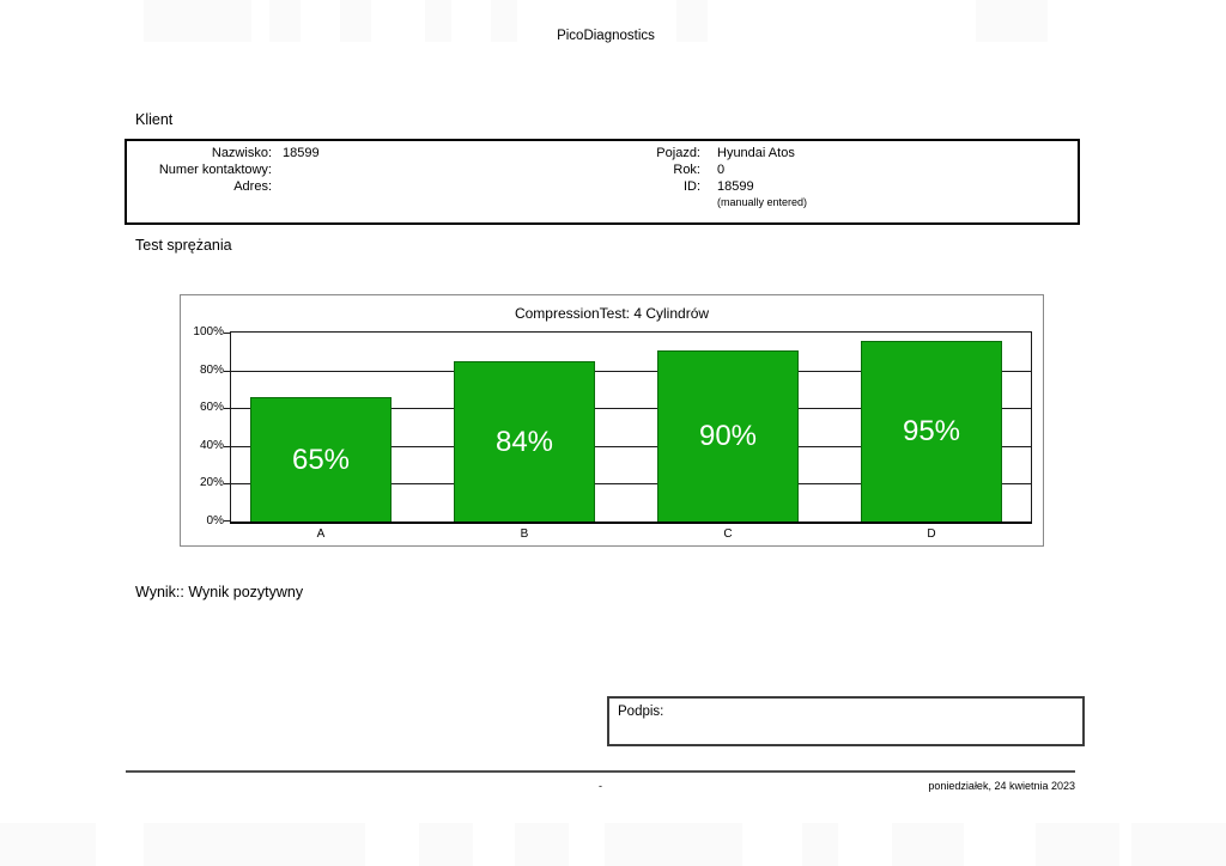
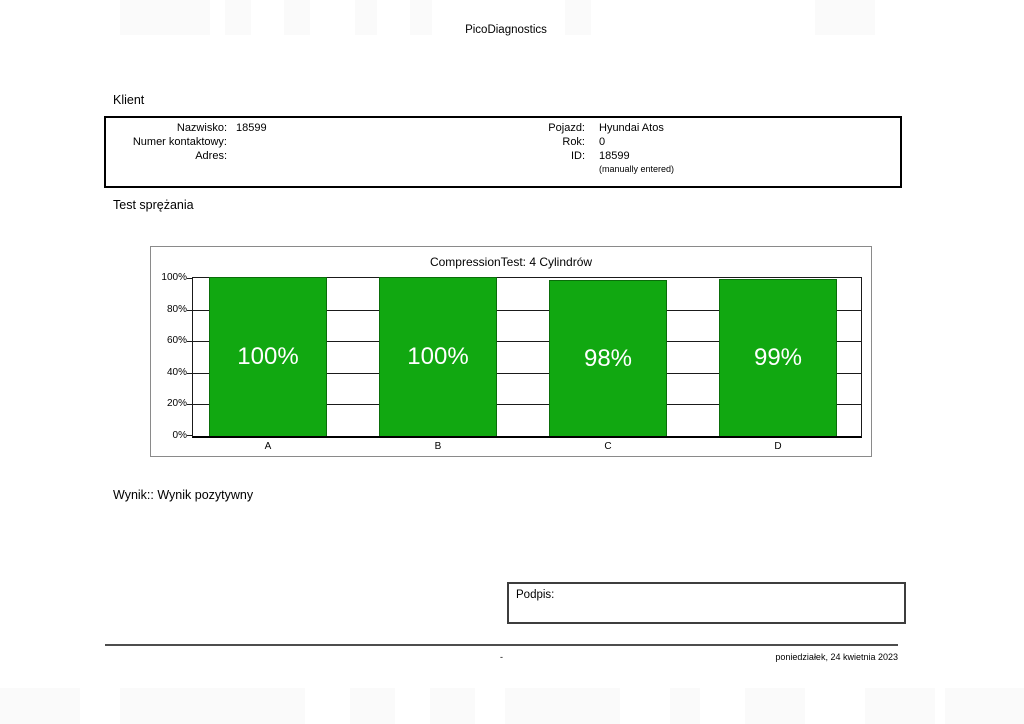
A: 65% -> 100%
B: 84% -> 100%
C: 90% -> 98%
D: 95% -> 99%
